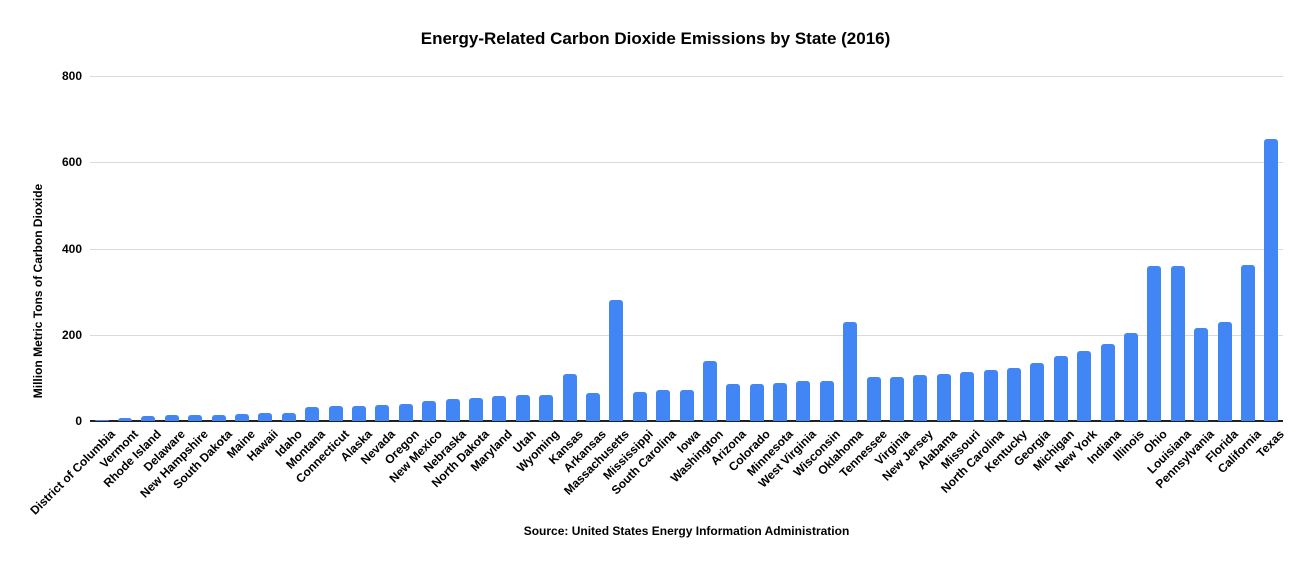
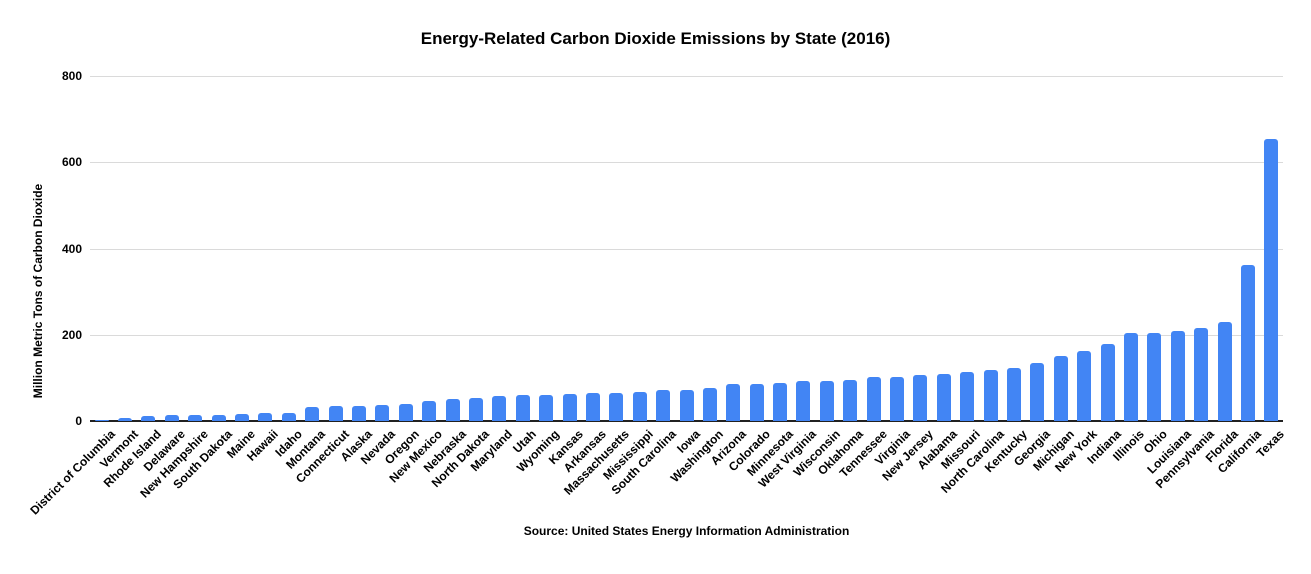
Kansas: 110 -> 60
Massachusetts: 280 -> 70
Washington: 140 -> 80
Oklahoma: 230 -> 100
Ohio: 360 -> 200
Louisiana: 360 -> 210
